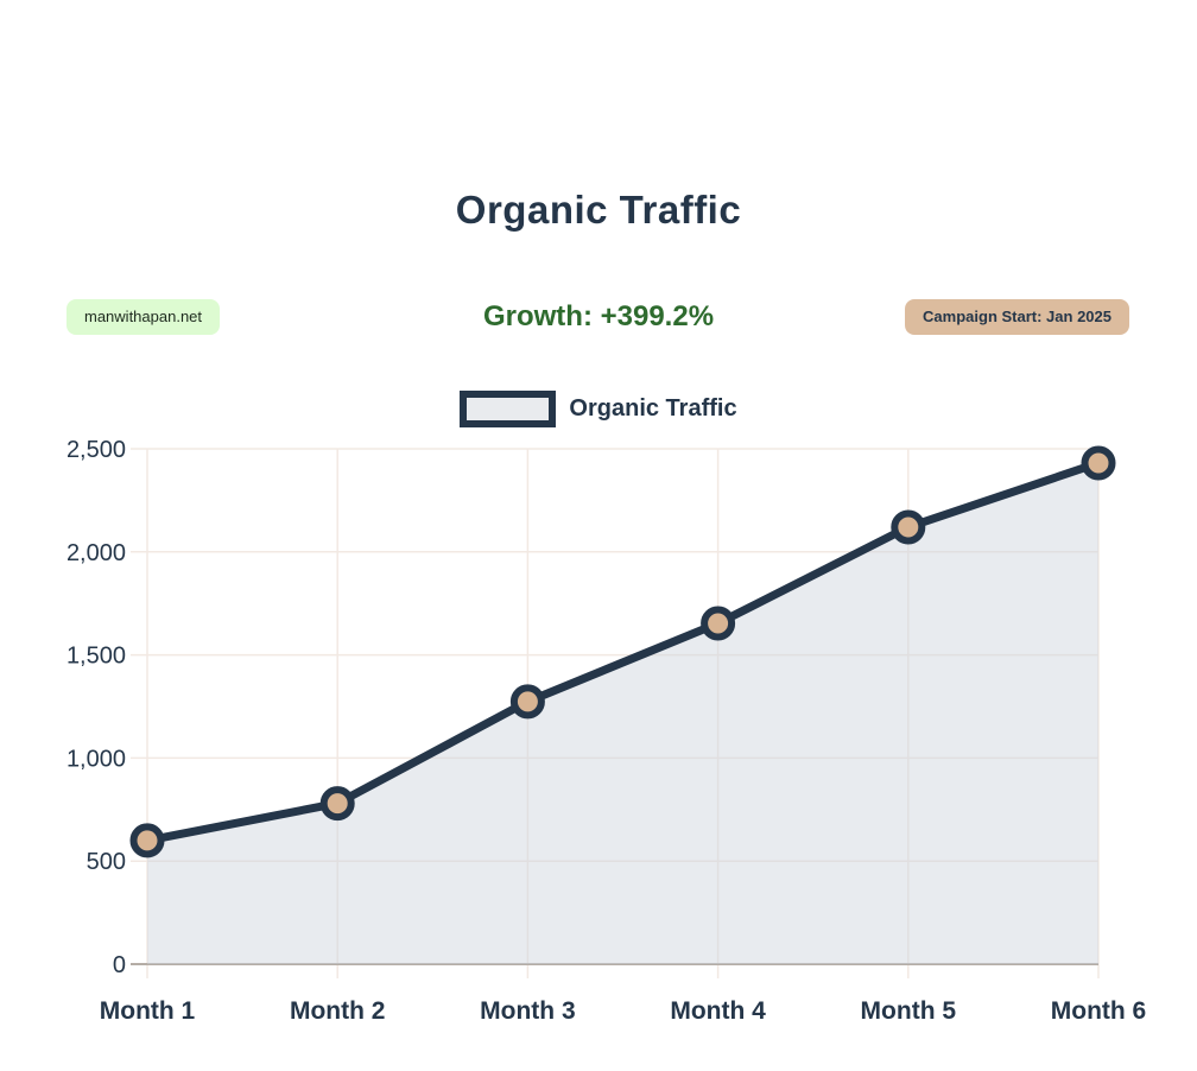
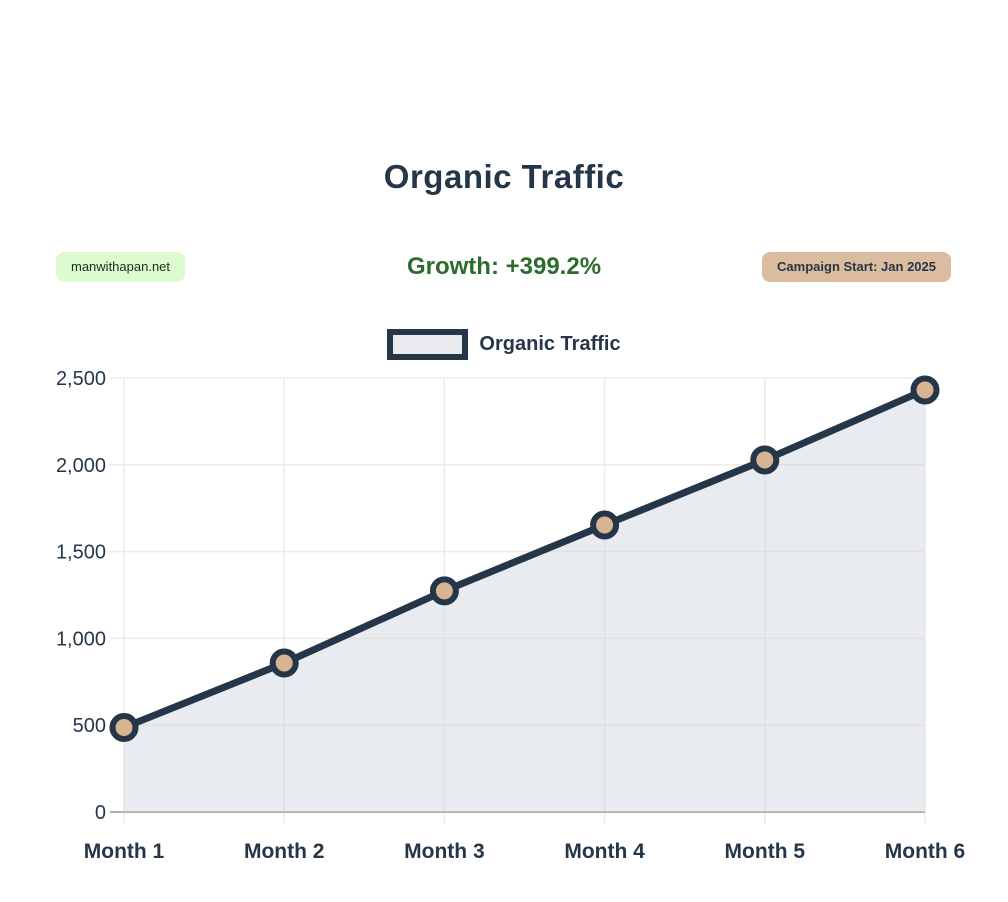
Month 1: 600 -> 490
Month 2: 780 -> 860
Month 5: 2120 -> 2030
